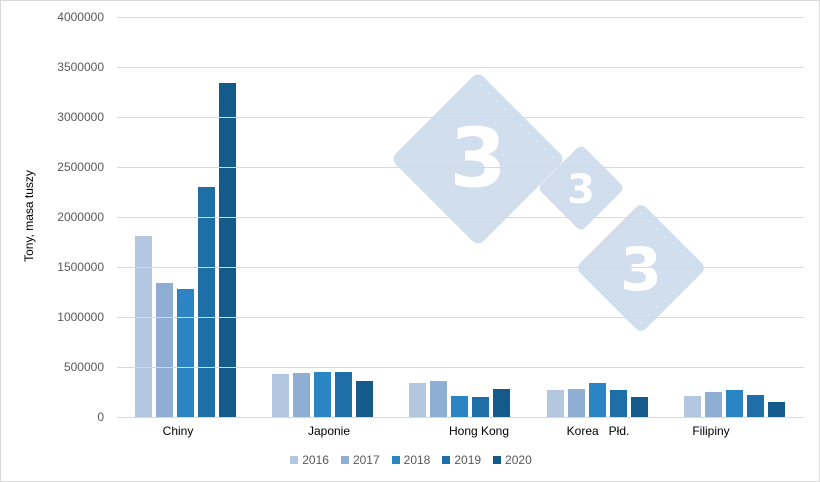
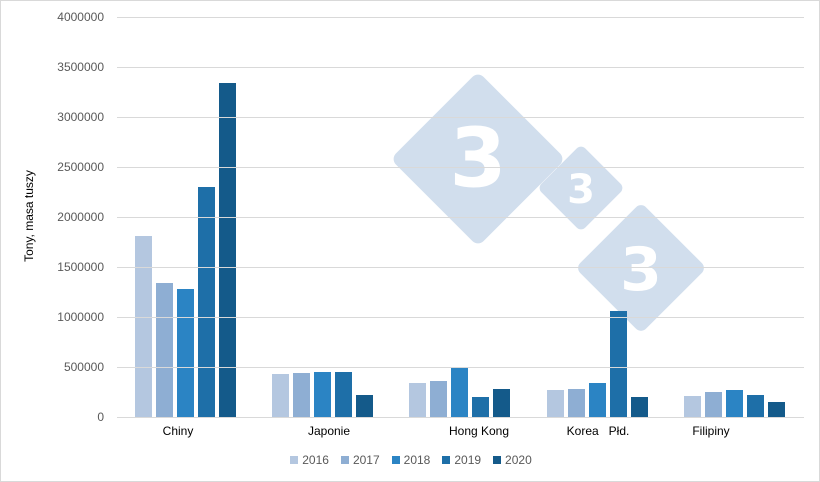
2020/Japonie: 360000 -> 220000
2018/Hong Kong: 220000 -> 500000
2019/Korea Płd.: 270000 -> 1060000
